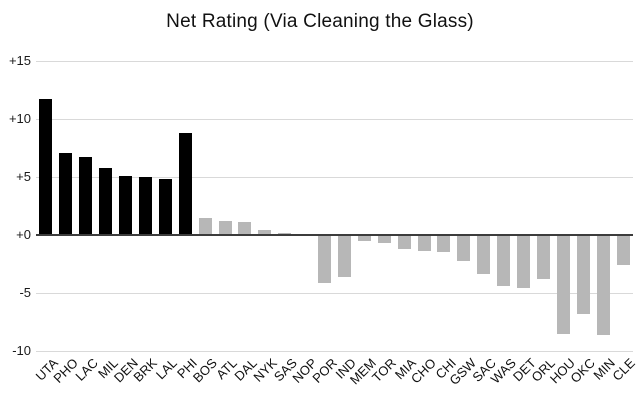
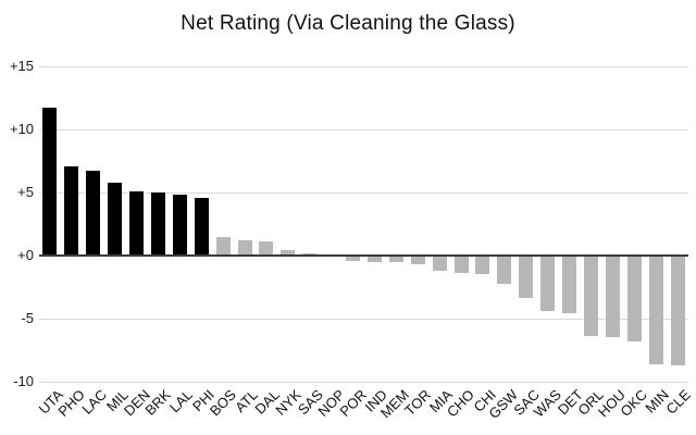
PHI: 8.8 -> 4.6
POR: -4.1 -> -0.4
IND: -3.6 -> -0.5
ORL: -3.8 -> -6.4
HOU: -8.5 -> -6.5
CLE: -2.6 -> -8.7
